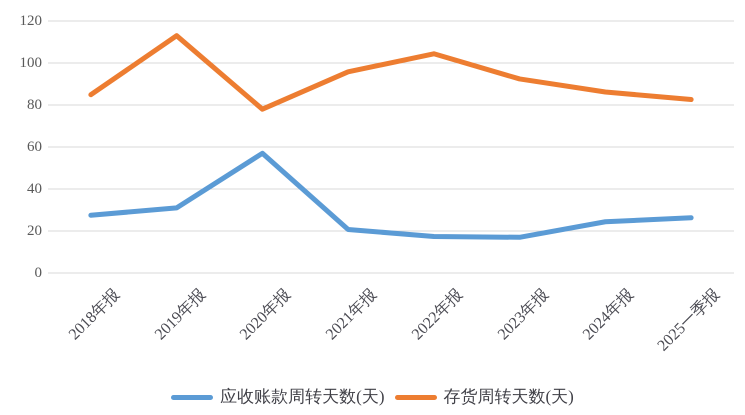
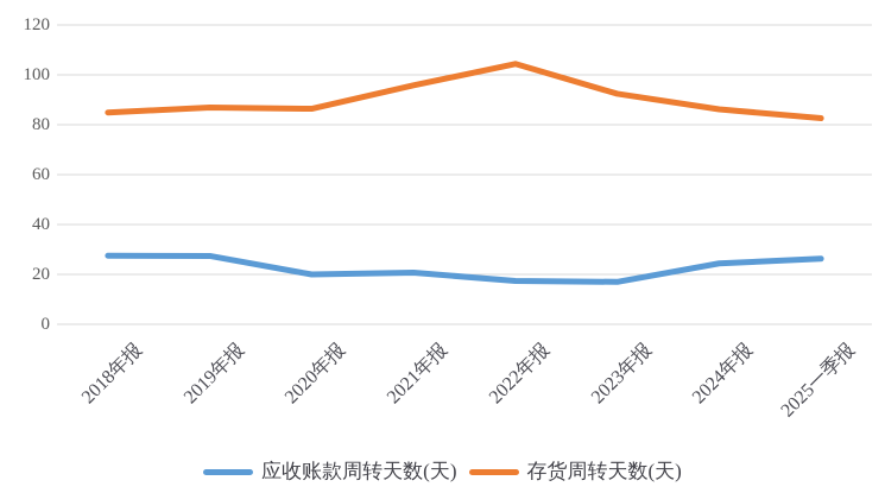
应收账款周转天数(天)/2019年报: 31 -> 27
存货周转天数(天)/2019年报: 113 -> 87
应收账款周转天数(天)/2020年报: 57 -> 20
存货周转天数(天)/2020年报: 78 -> 86
